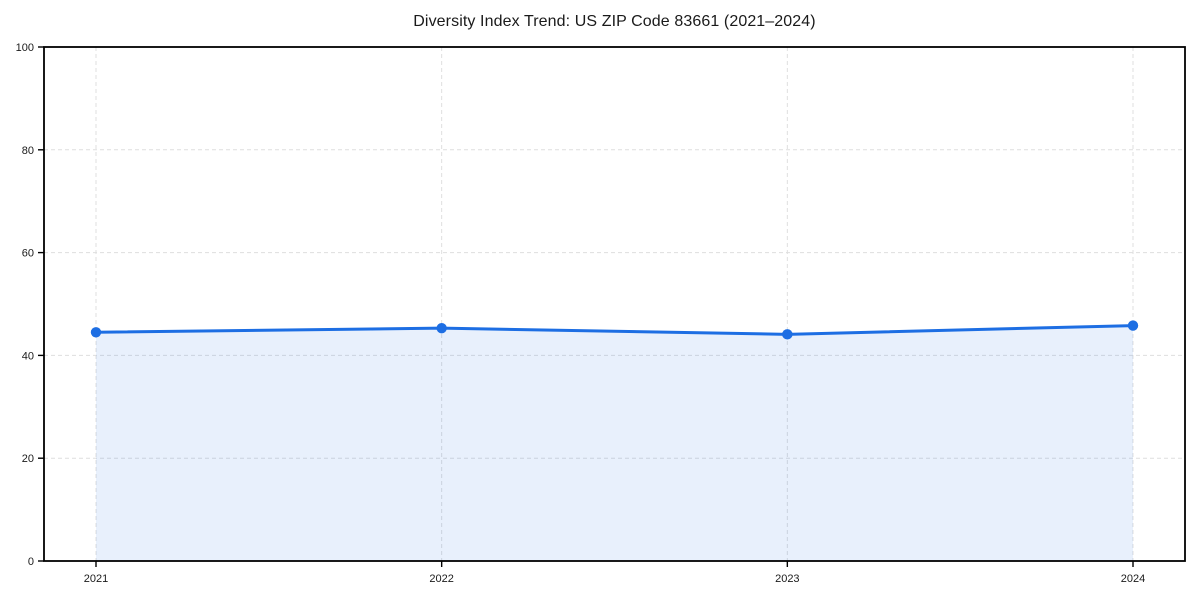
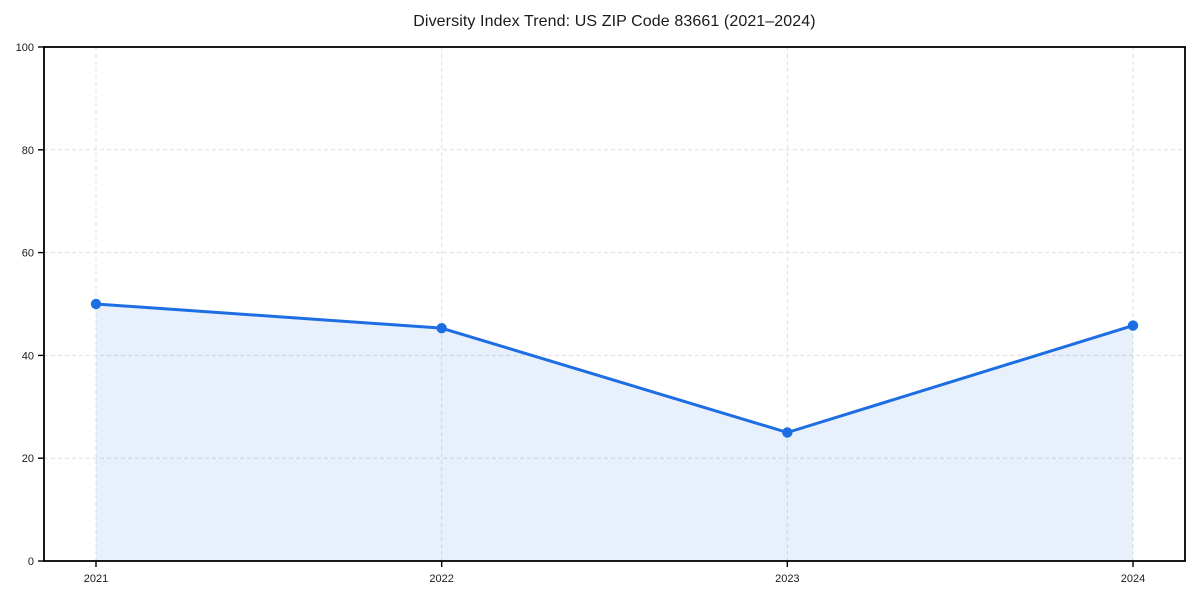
2021: 44 -> 50
2023: 44 -> 25
